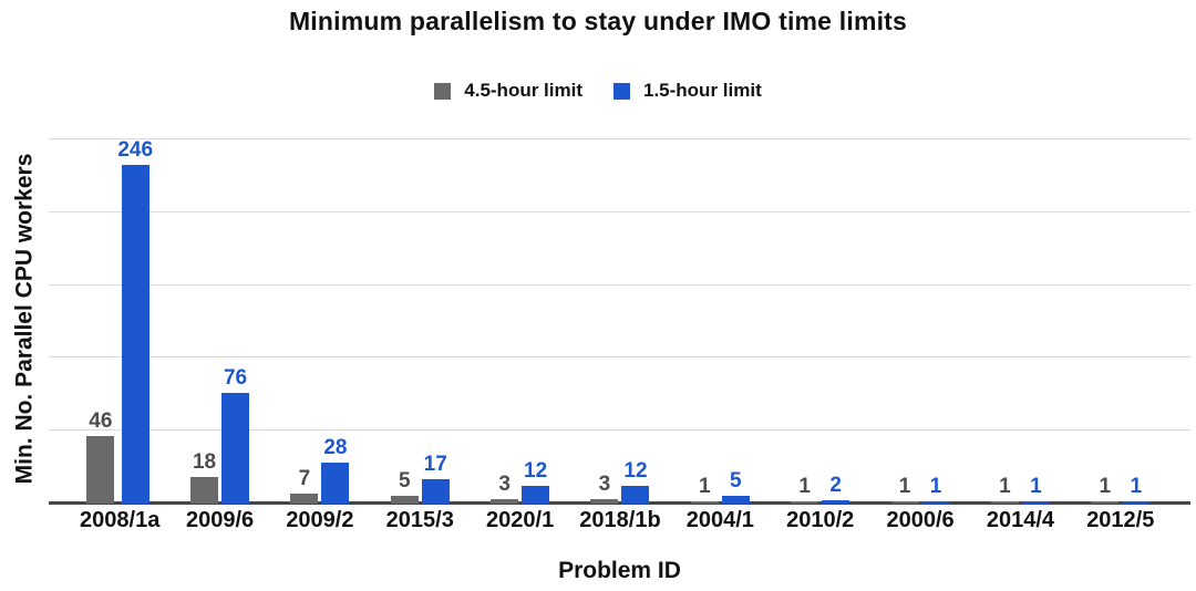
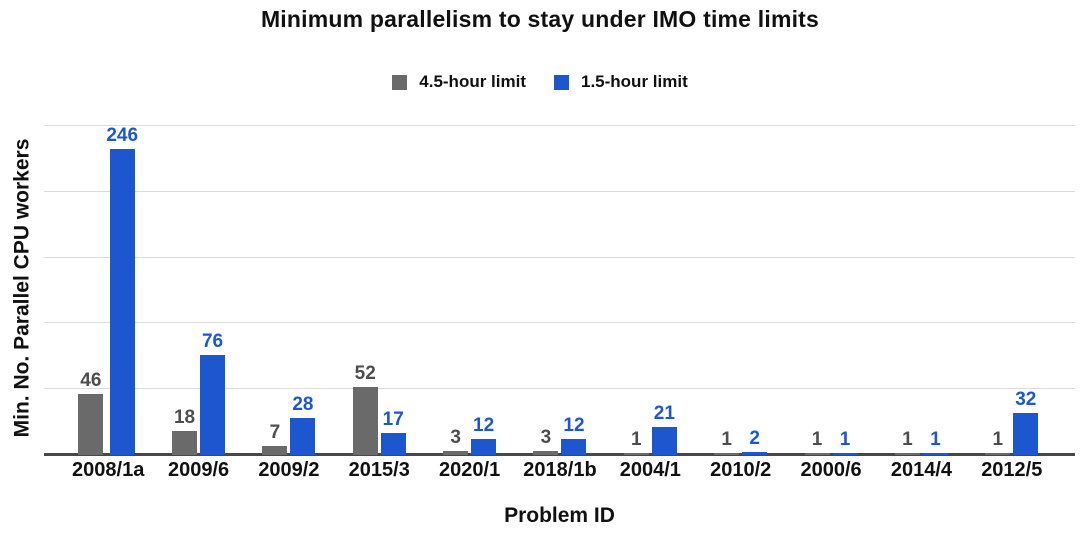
4.5-hour limit/2015/3: 5 -> 52
1.5-hour limit/2004/1: 5 -> 21
1.5-hour limit/2012/5: 1 -> 32
